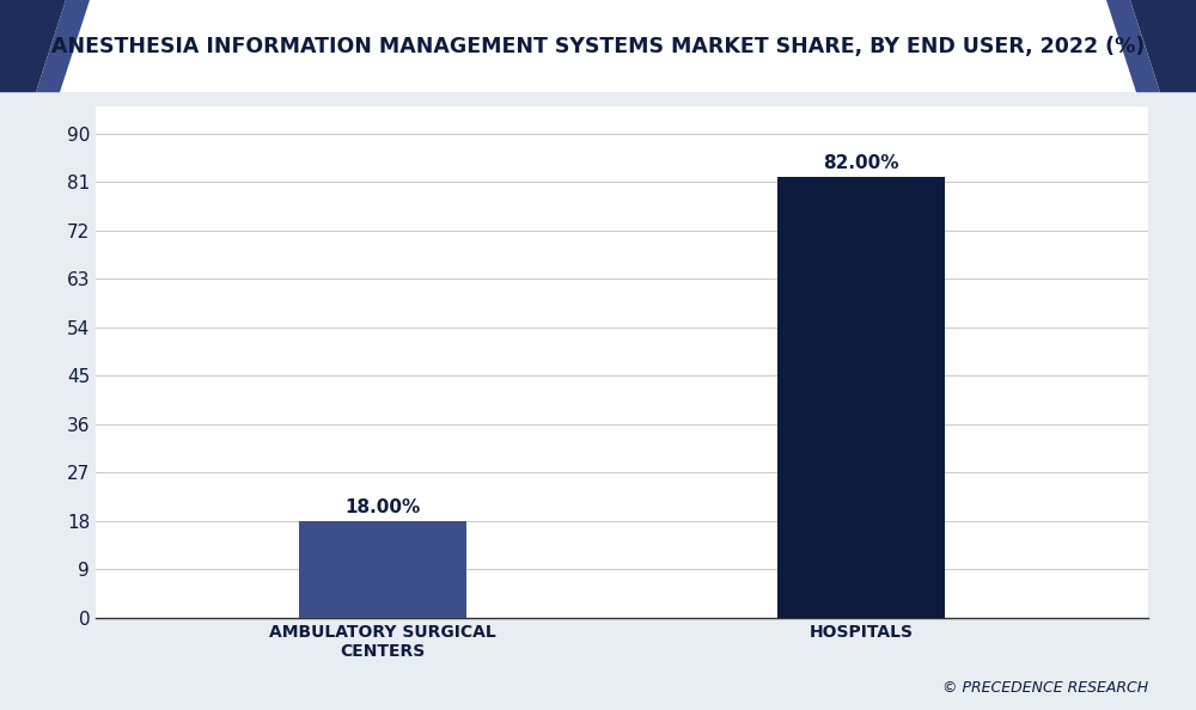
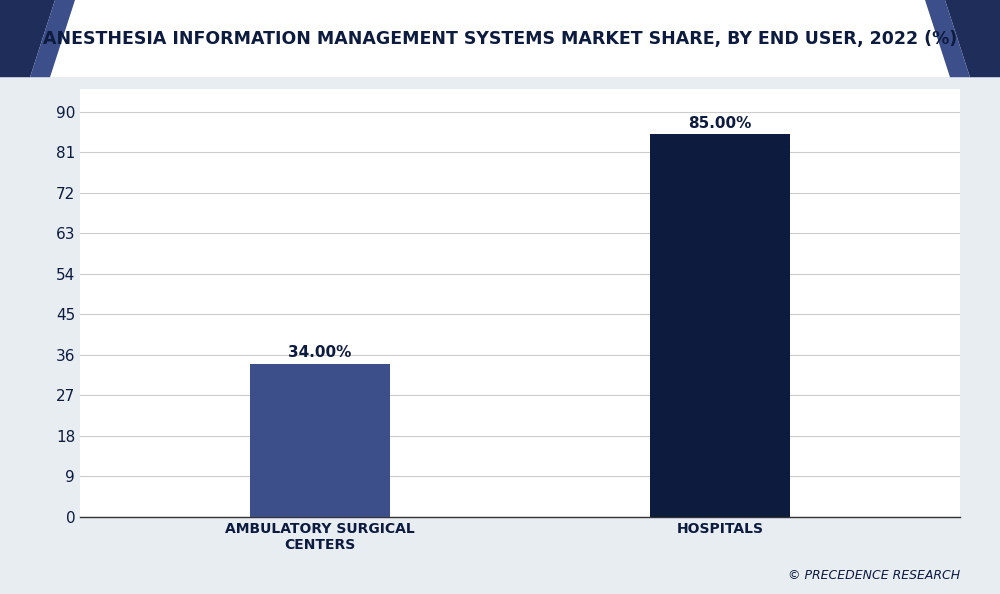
AMBULATORY SURGICAL CENTERS: 18.00% -> 34.00%
HOSPITALS: 82.00% -> 85.00%
